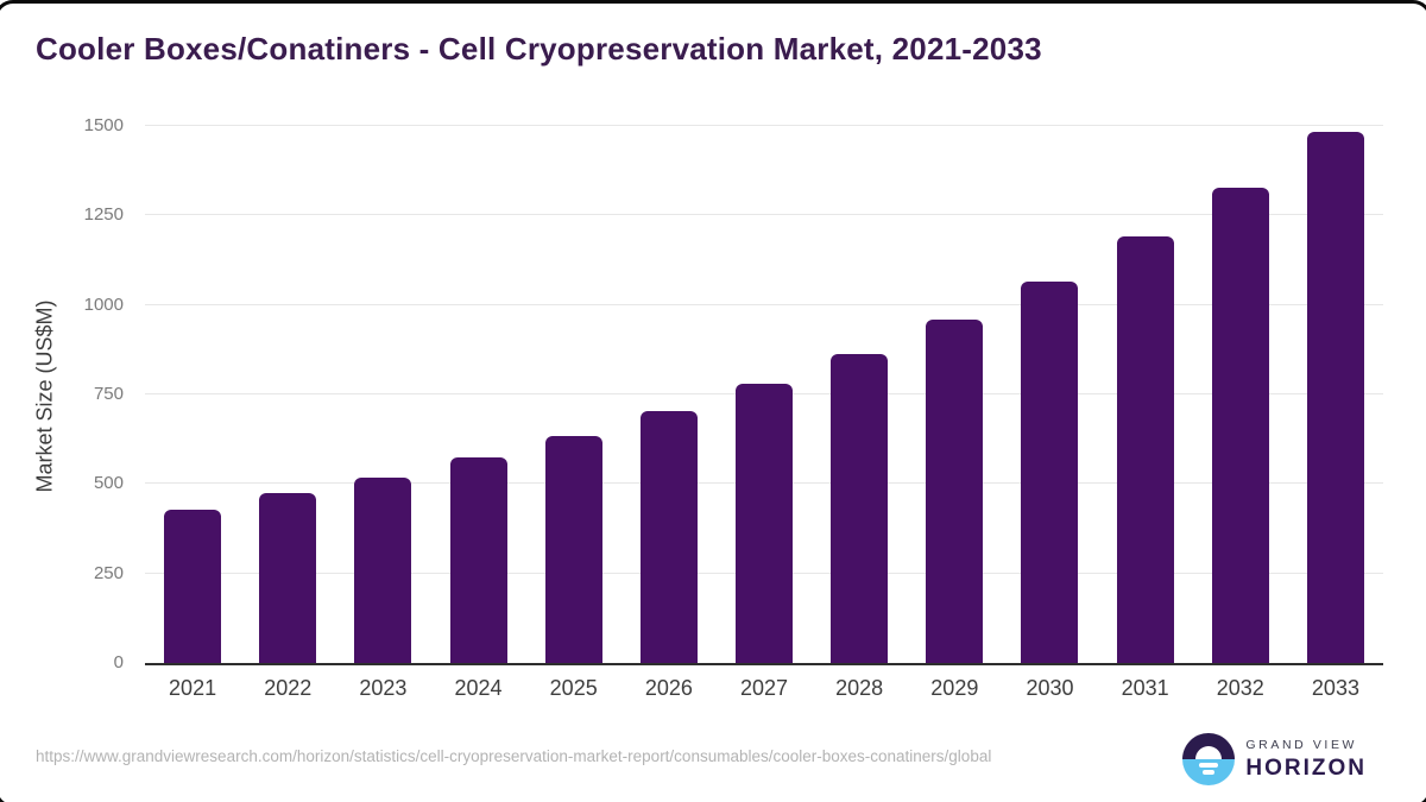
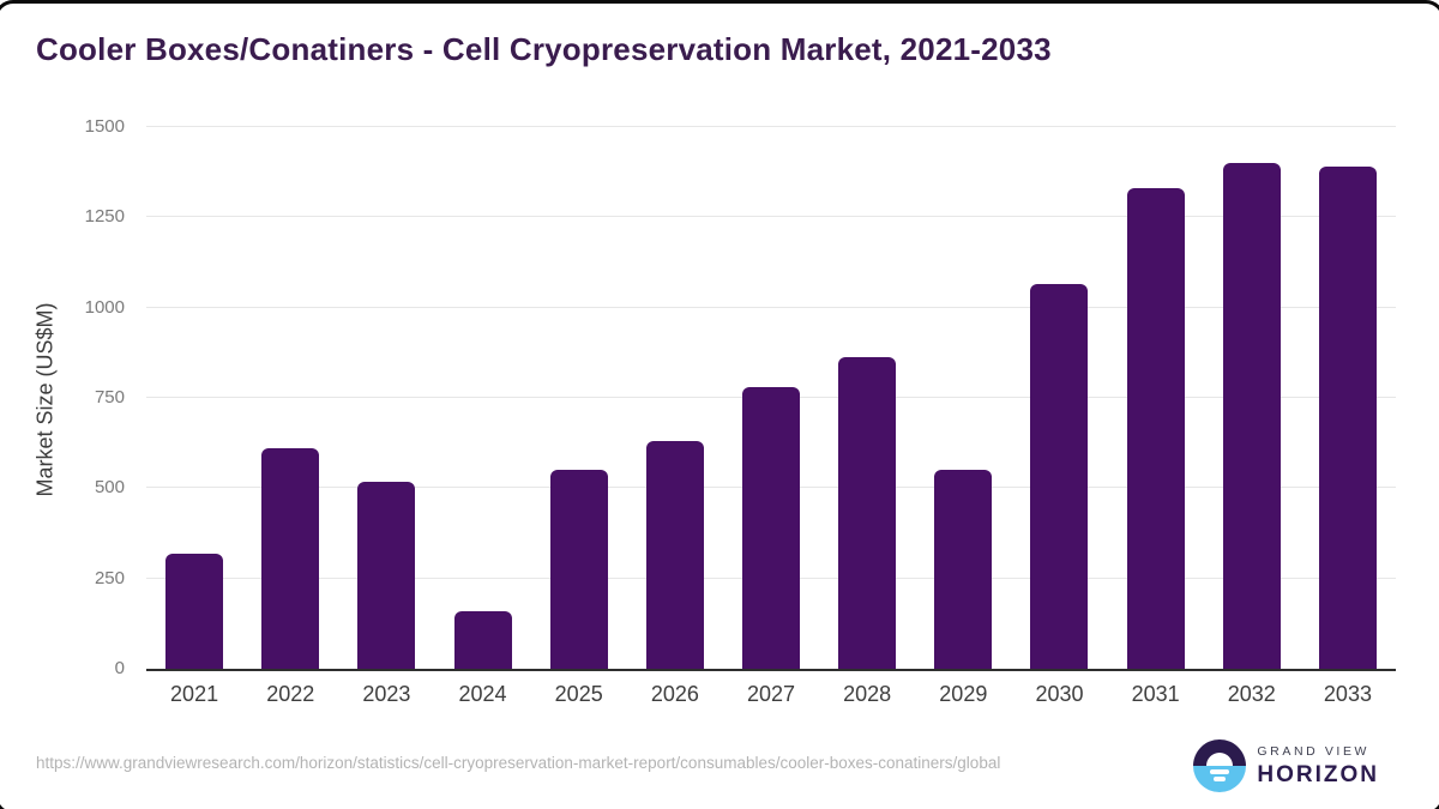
2021: 430 -> 320
2022: 480 -> 610
2024: 570 -> 160
2025: 640 -> 550
2026: 700 -> 630
2029: 960 -> 550
2031: 1190 -> 1330
2032: 1330 -> 1400
2033: 1480 -> 1390
